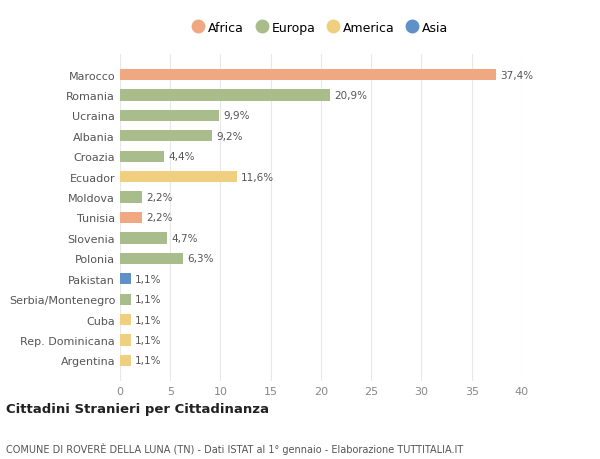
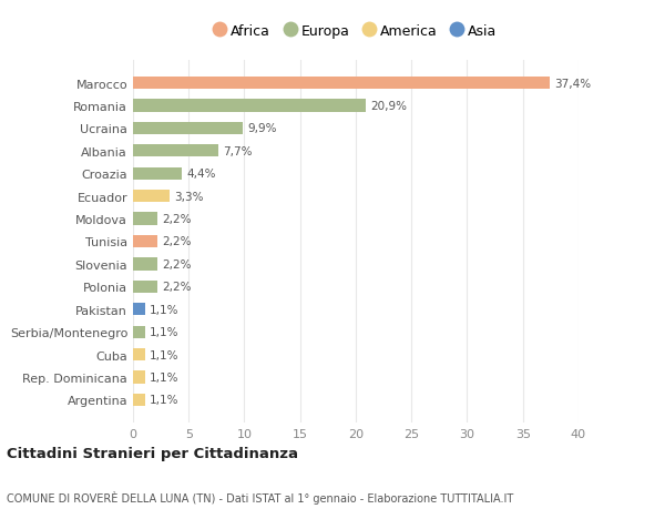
Albania: 9,2% -> 7,7%
Ecuador: 11,6% -> 3,3%
Slovenia: 4,7% -> 2,2%
Polonia: 6,3% -> 2,2%
